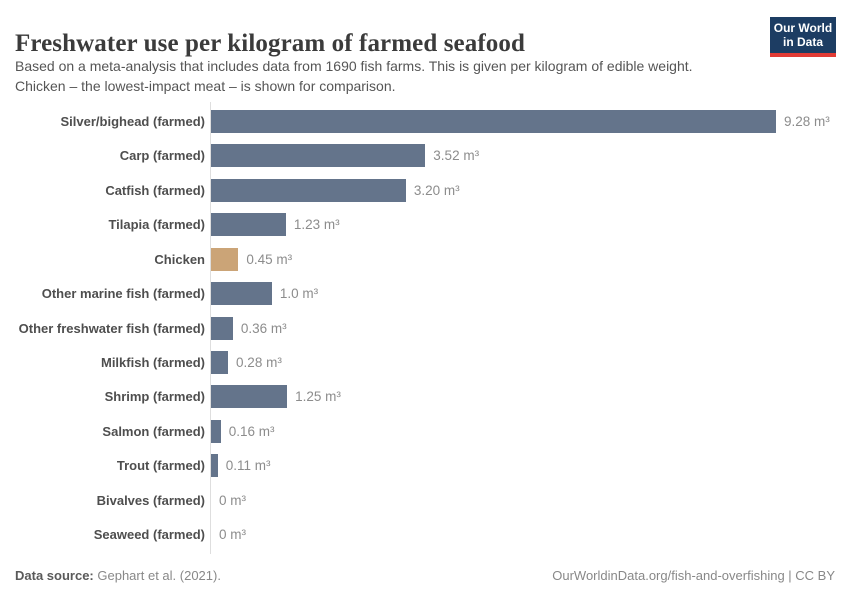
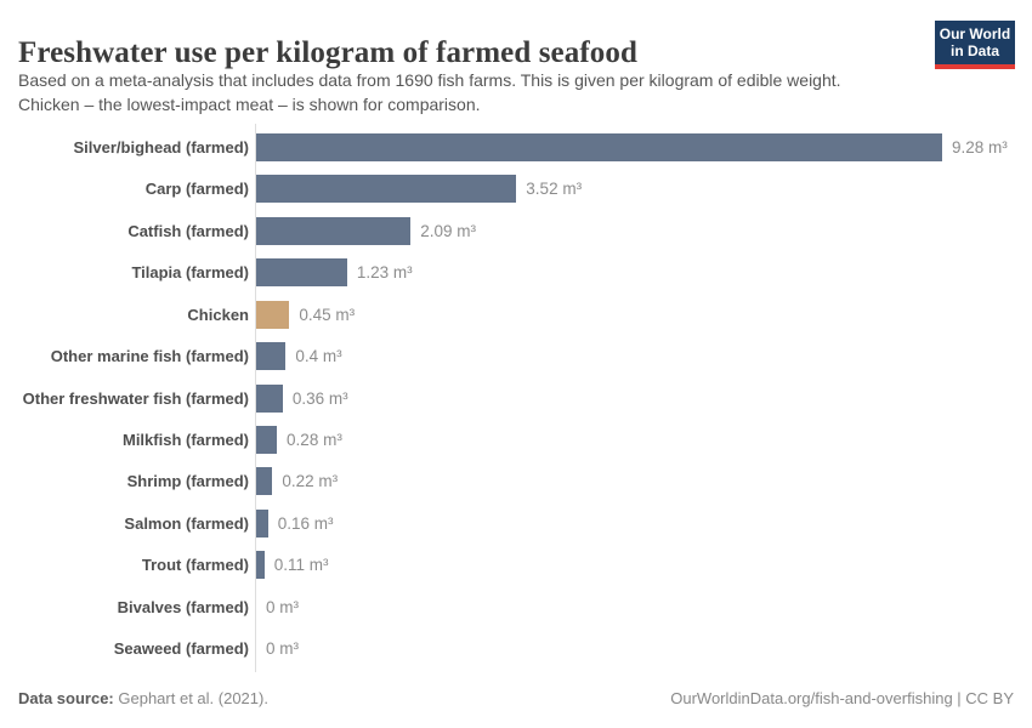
Catfish (farmed): 3.20 -> 2.09
Other marine fish (farmed): 1.0 -> 0.4
Shrimp (farmed): 1.25 -> 0.22
